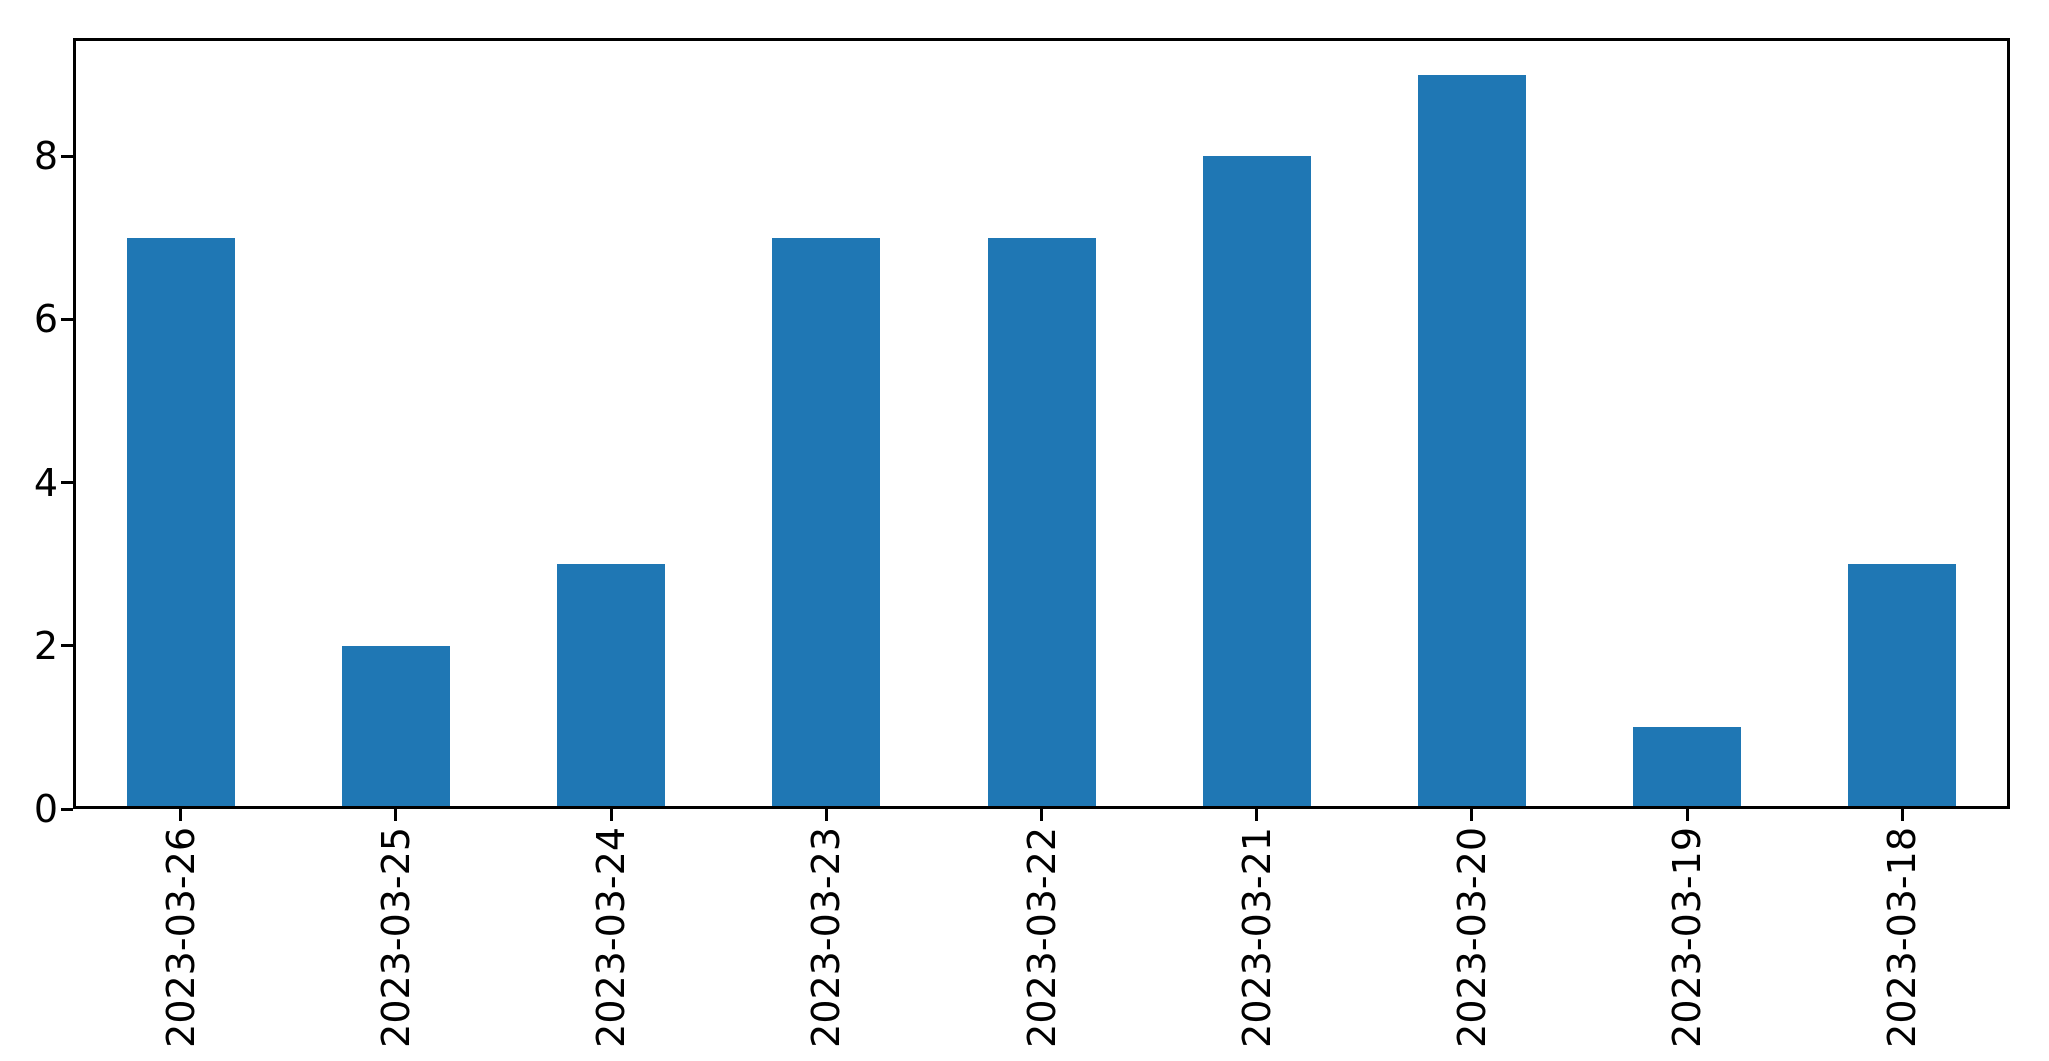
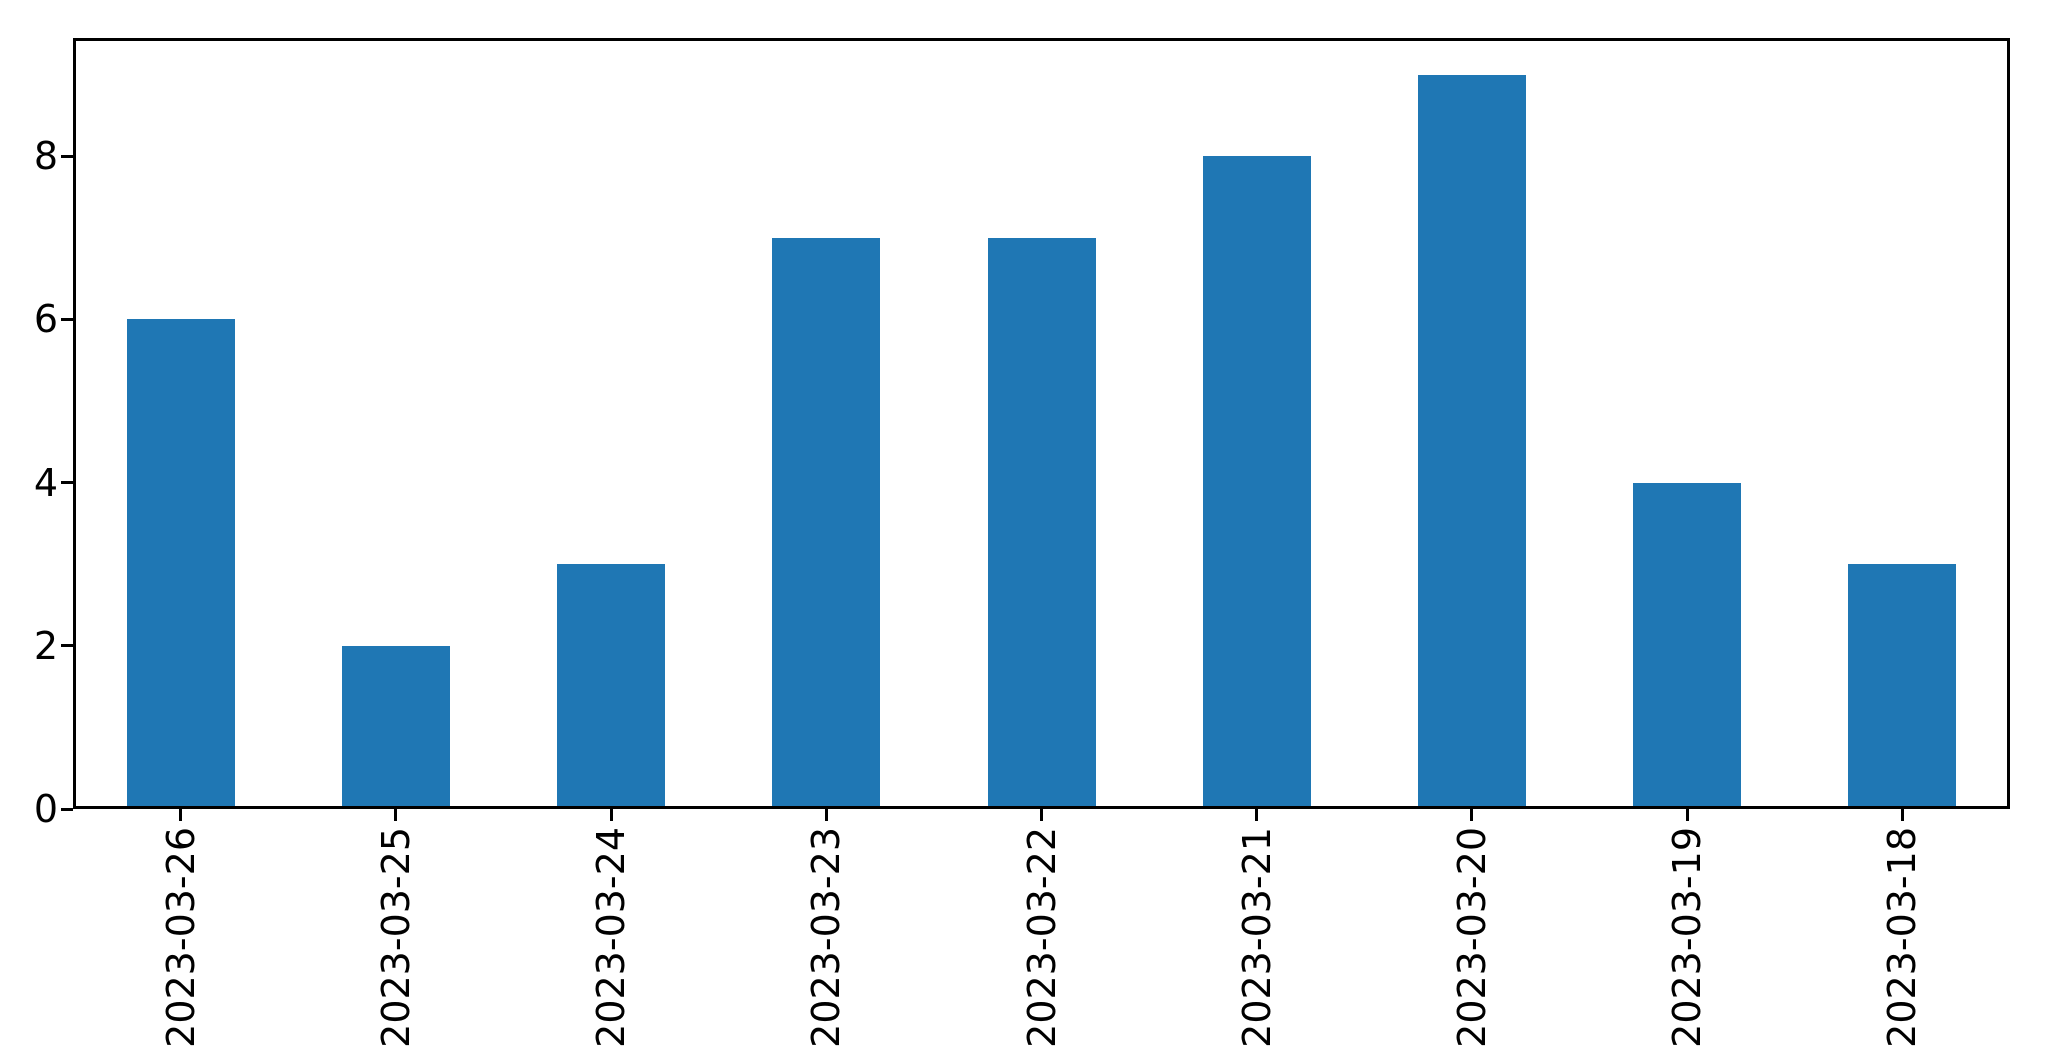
2023-03-26: 7 -> 6
2023-03-19: 1 -> 4
